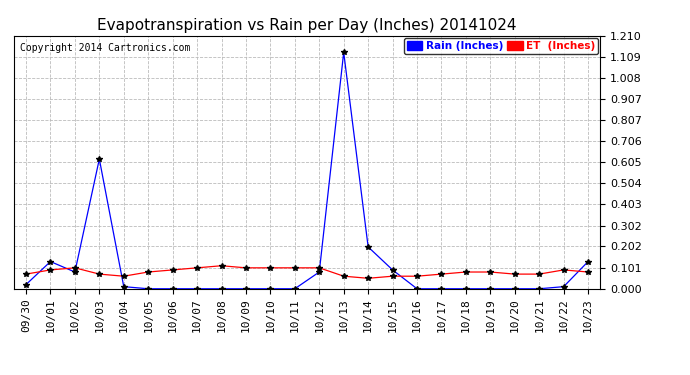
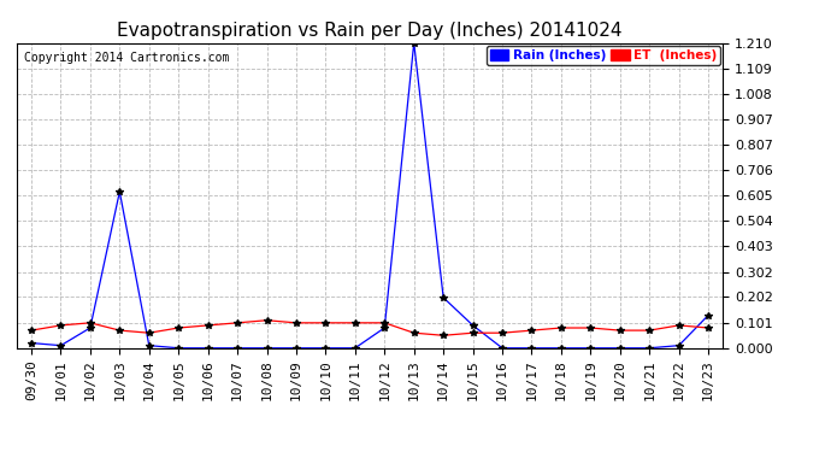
Rain (Inches)/10/01: 0.13 -> 0.01
Rain (Inches)/10/13: 1.13 -> 1.21
